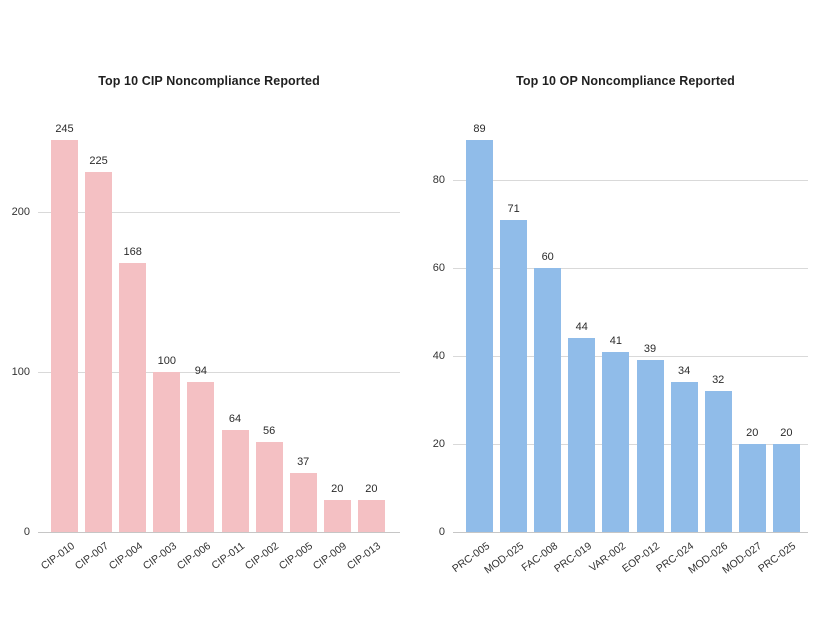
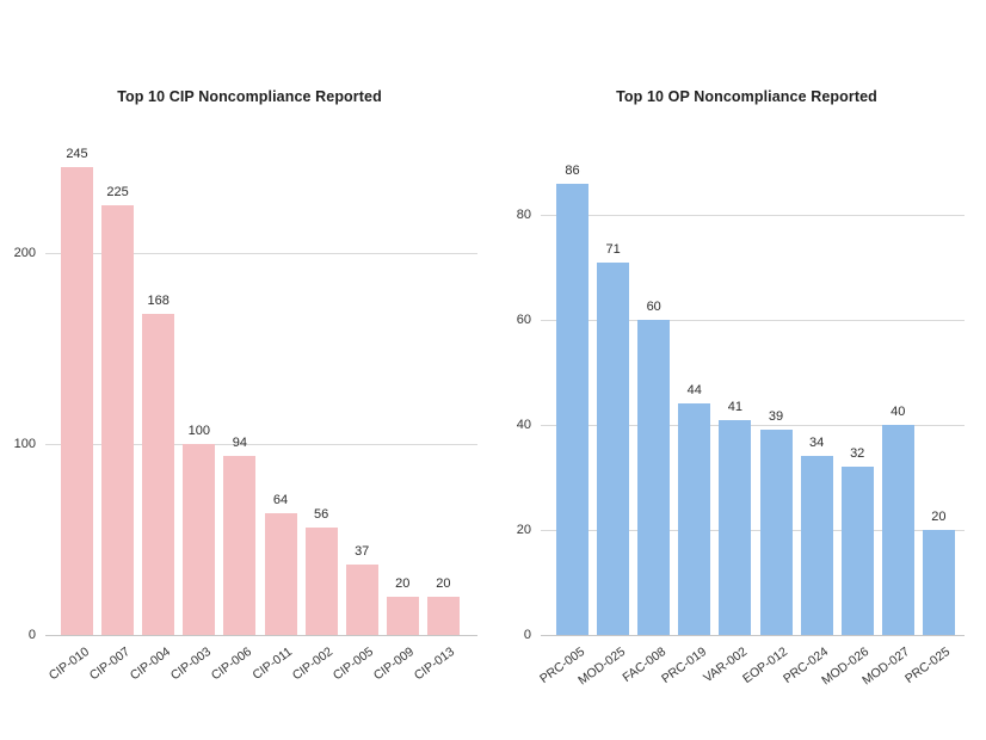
Top 10 OP Noncompliance Reported/PRC-005: 89 -> 86
Top 10 OP Noncompliance Reported/MOD-027: 20 -> 40
